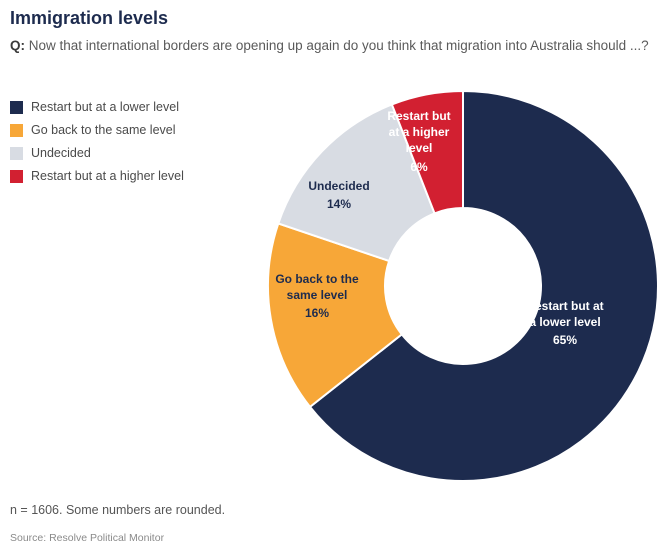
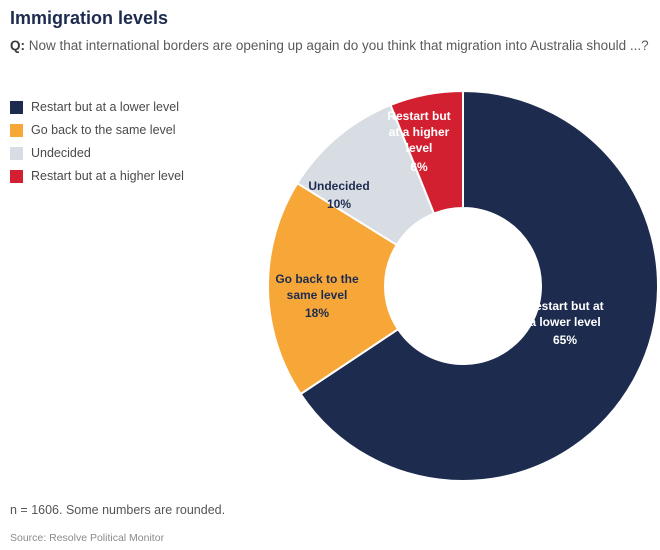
Go back to the same level: 16% -> 18%
Undecided: 14% -> 10%
